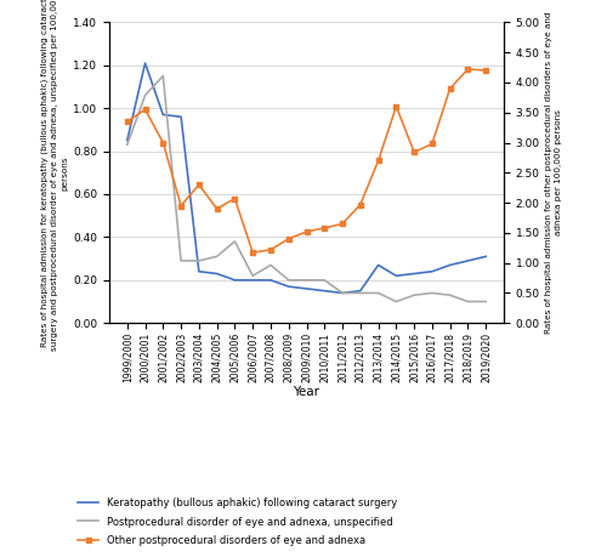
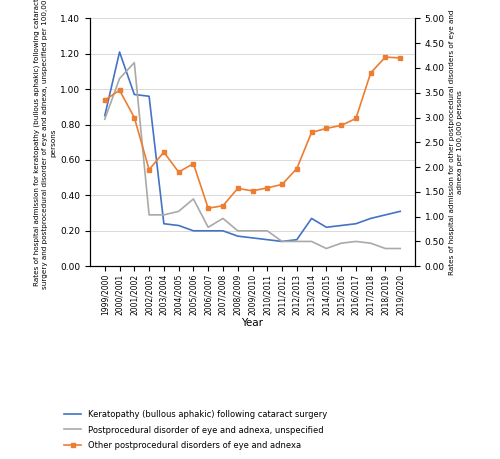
Other postprocedural disorders of eye and adnexa/2008/2009: 1.40 -> 1.57
Other postprocedural disorders of eye and adnexa/2014/2015: 3.60 -> 2.78
